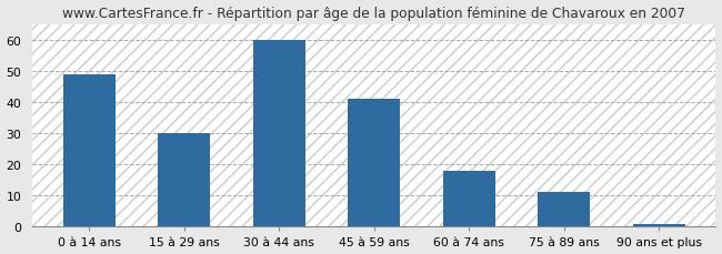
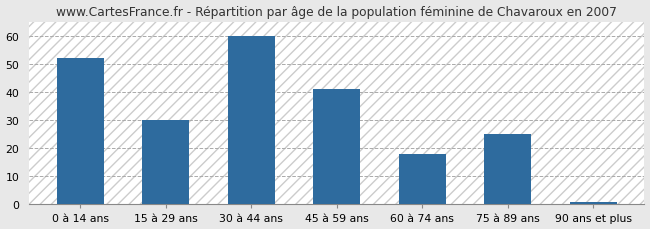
0 à 14 ans: 49 -> 52
75 à 89 ans: 11 -> 25
